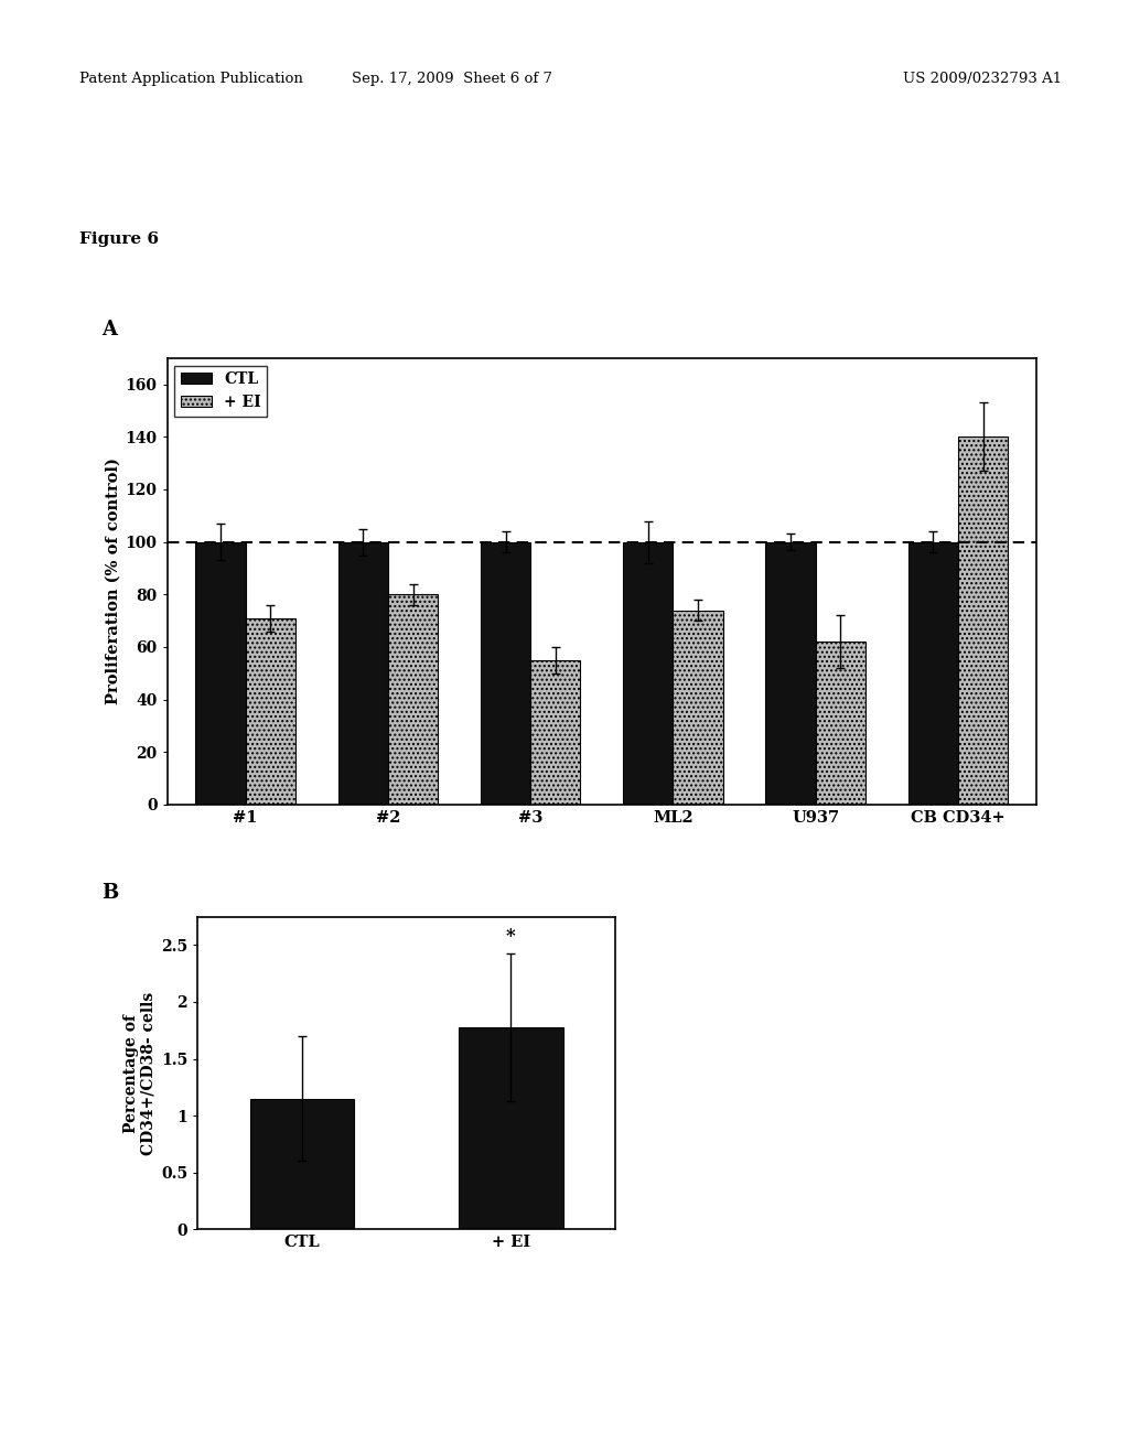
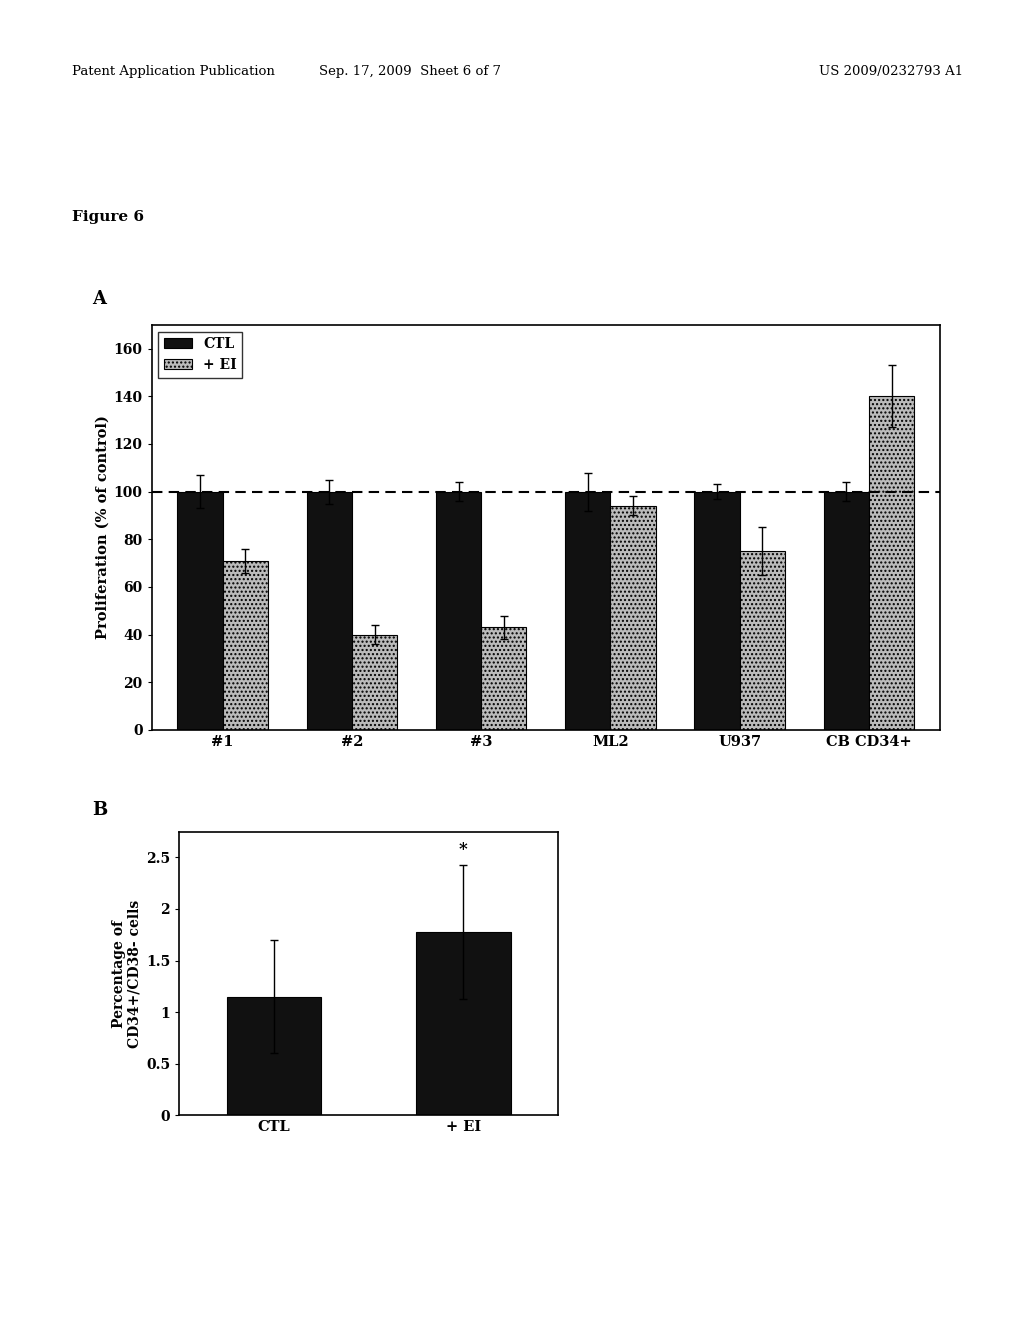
+ EI/#2: 80 -> 40
+ EI/#3: 55 -> 43
+ EI/ML2: 74 -> 94
+ EI/U937: 62 -> 75
